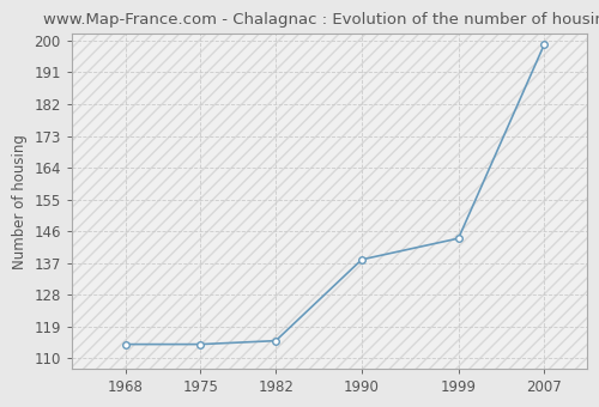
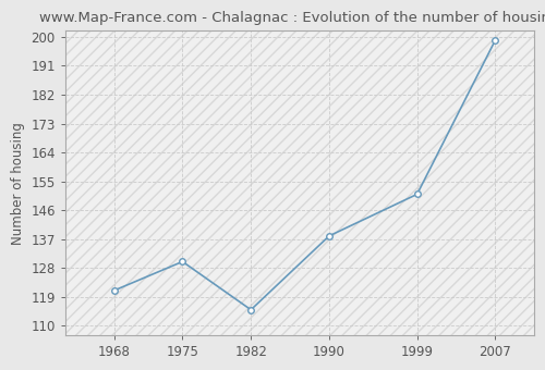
1968: 114 -> 121
1975: 114 -> 130
1999: 144 -> 151
